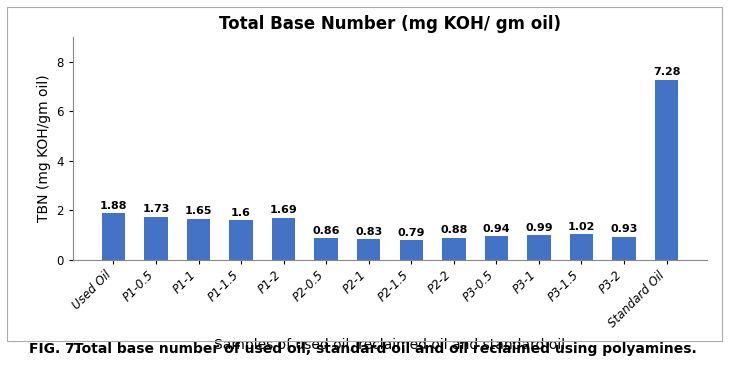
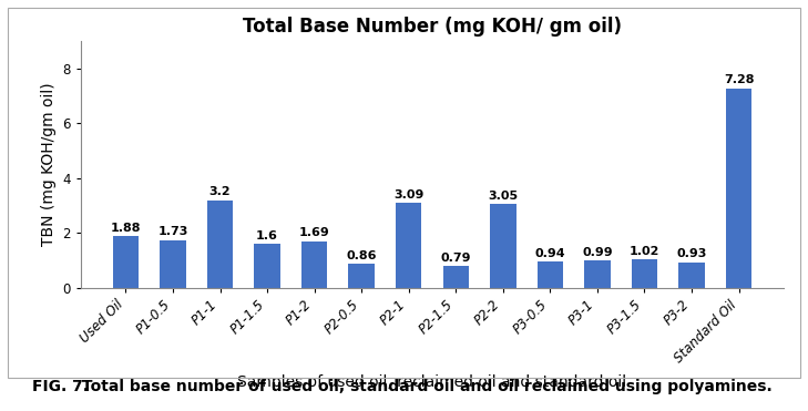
P1-1: 1.65 -> 3.2
P2-1: 0.83 -> 3.09
P2-2: 0.88 -> 3.05
